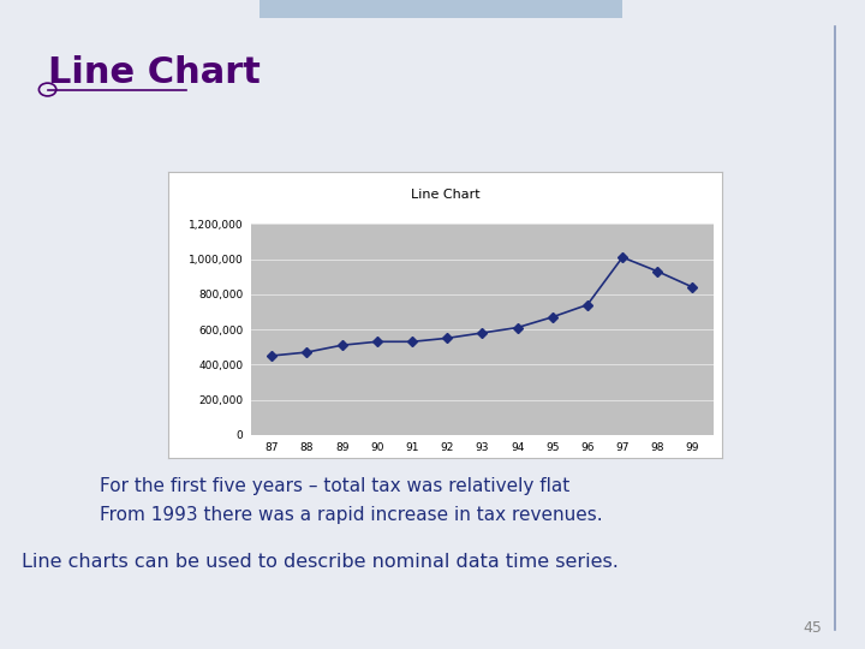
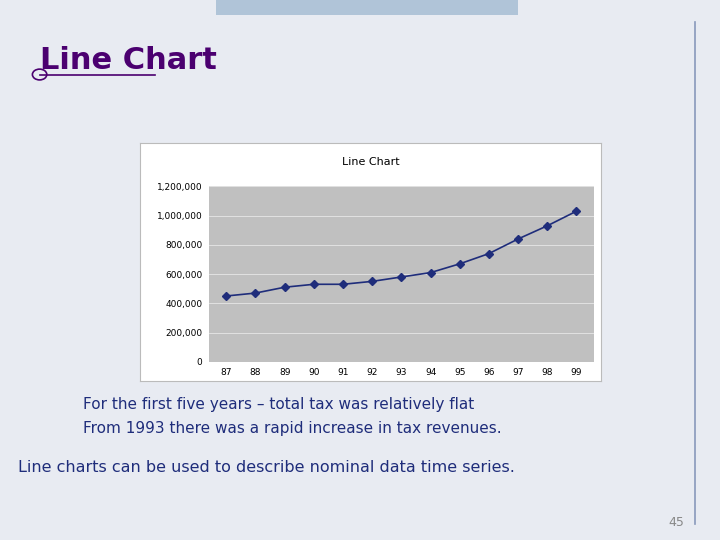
97: 1,010,000 -> 840,000
99: 840,000 -> 1,030,000
